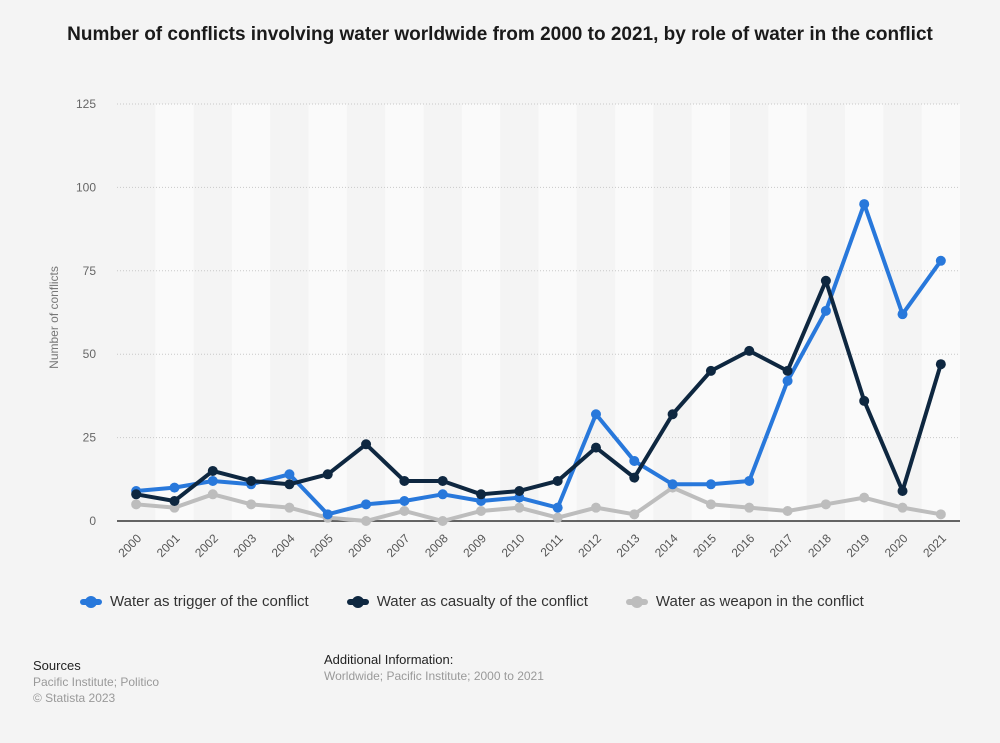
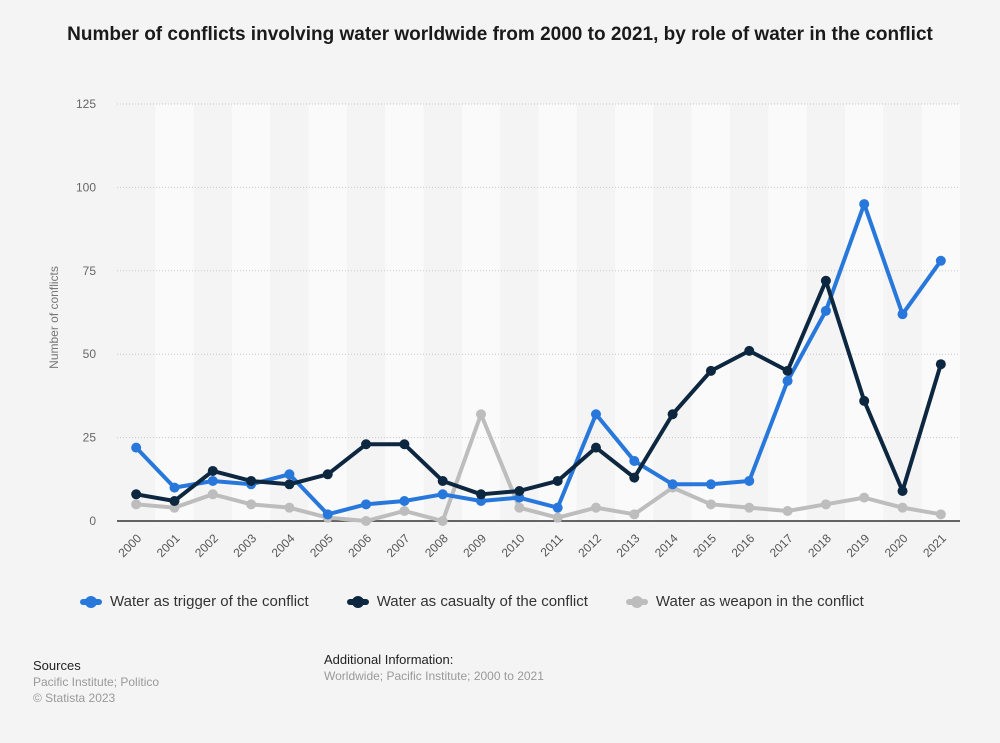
Water as trigger of the conflict/2000: 9 -> 22
Water as casualty of the conflict/2007: 12 -> 23
Water as weapon in the conflict/2009: 3 -> 32
